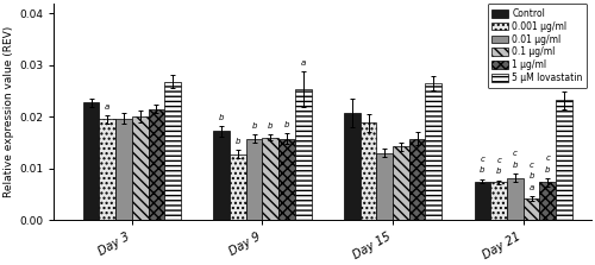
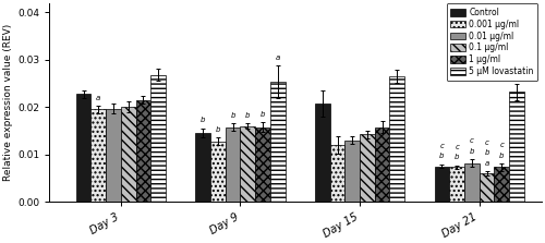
Control/Day 9: 0.0172 -> 0.0145
0.001 μg/ml/Day 15: 0.0188 -> 0.0120
0.1 μg/ml/Day 21: 0.0042 -> 0.0060
